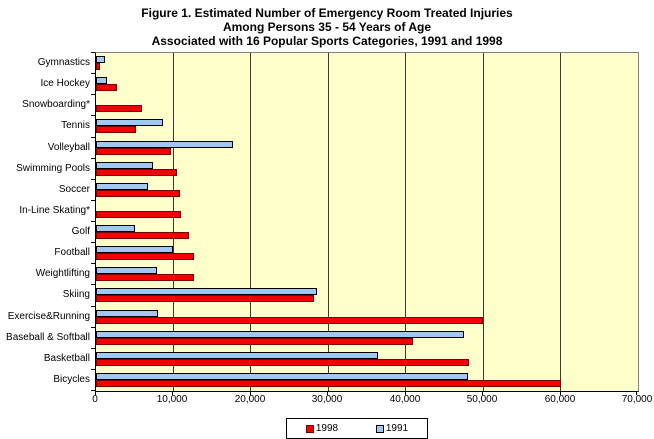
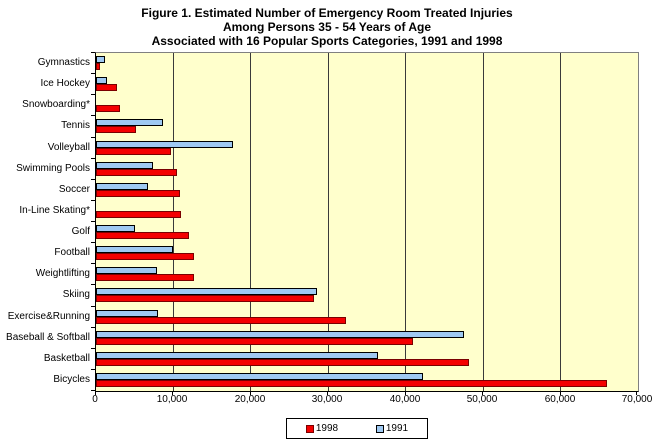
1998/Snowboarding*: 6000 -> 3000
1998/Exercise&Running: 50000 -> 32000
1998/Bicycles: 60000 -> 66000
1991/Bicycles: 48000 -> 42000
